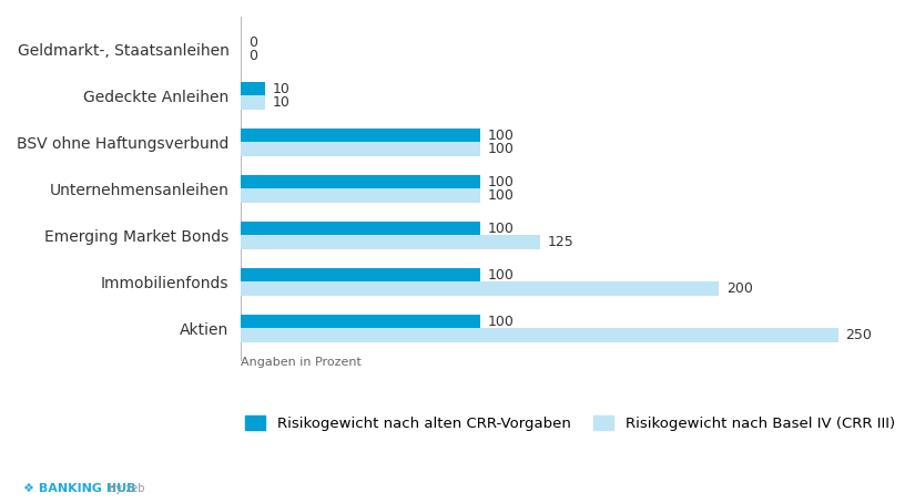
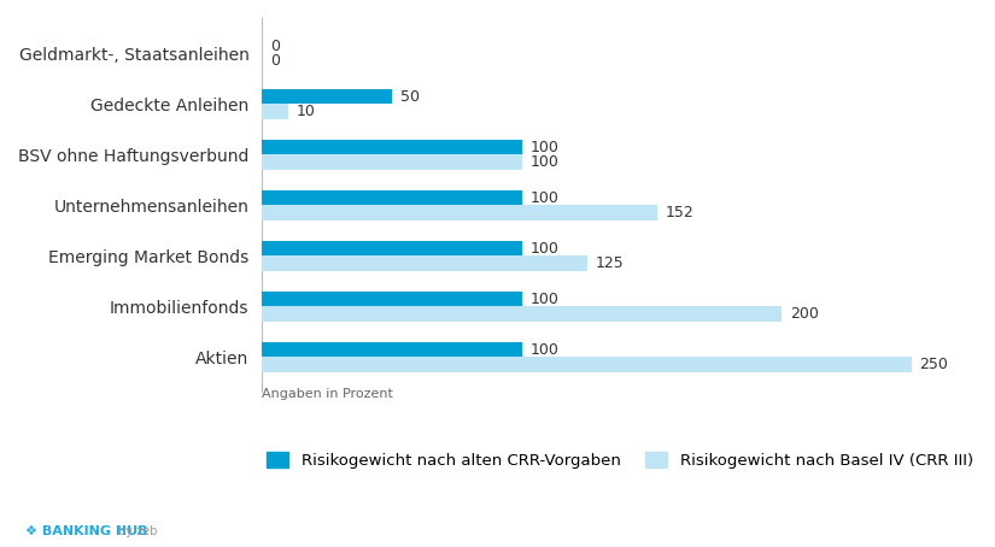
Risikogewicht nach alten CRR-Vorgaben/Gedeckte Anleihen: 10 -> 50
Risikogewicht nach Basel IV (CRR III)/Unternehmensanleihen: 100 -> 152
